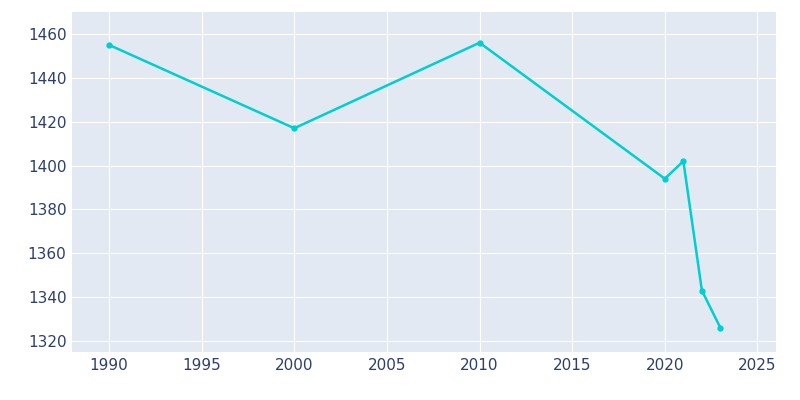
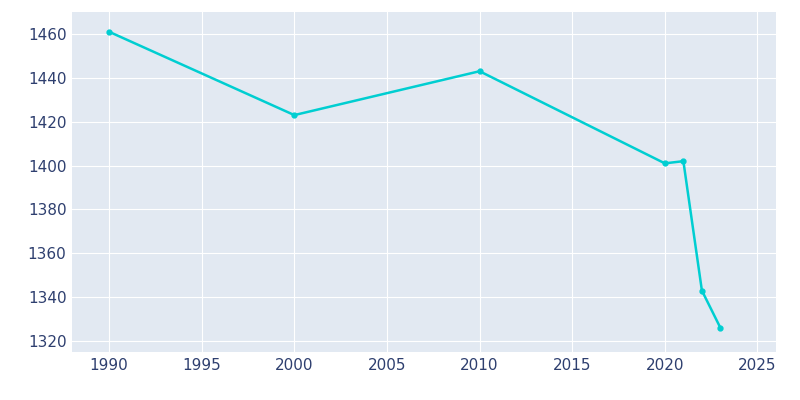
1990: 1455 -> 1461
2000: 1417 -> 1423
2010: 1456 -> 1443
2020: 1394 -> 1401
